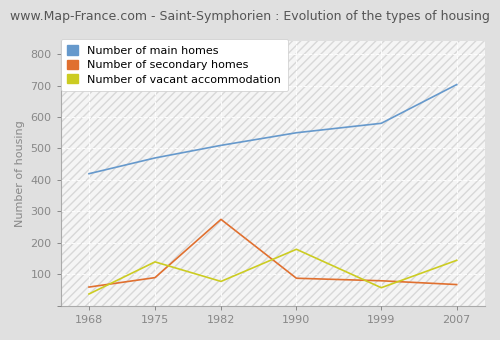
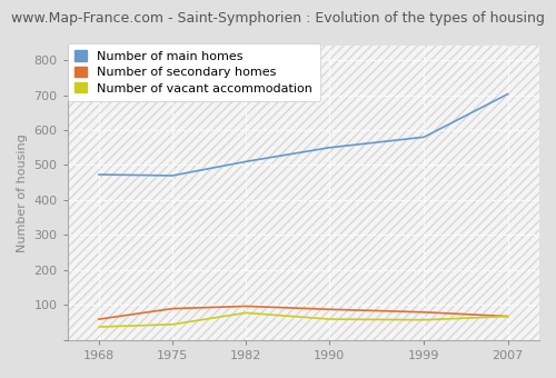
Number of main homes/1968: 420 -> 473
Number of vacant accommodation/1975: 140 -> 45
Number of secondary homes/1982: 275 -> 97
Number of vacant accommodation/1990: 180 -> 60
Number of vacant accommodation/2007: 145 -> 68
